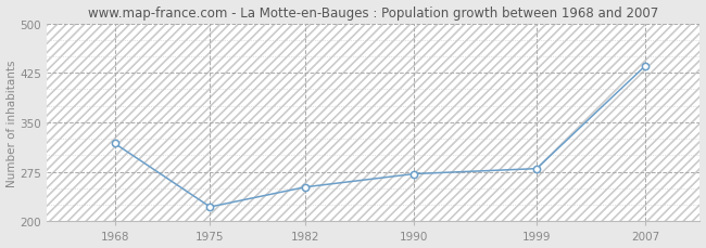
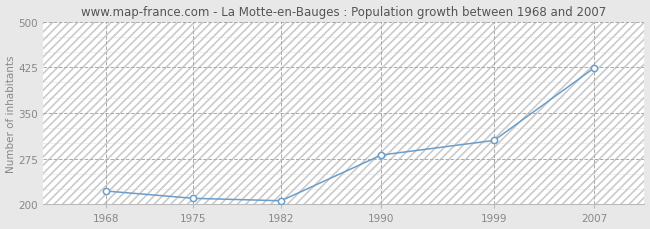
1968: 318 -> 222
1975: 222 -> 210
1982: 252 -> 206
1990: 272 -> 281
1999: 280 -> 305
2007: 436 -> 424
